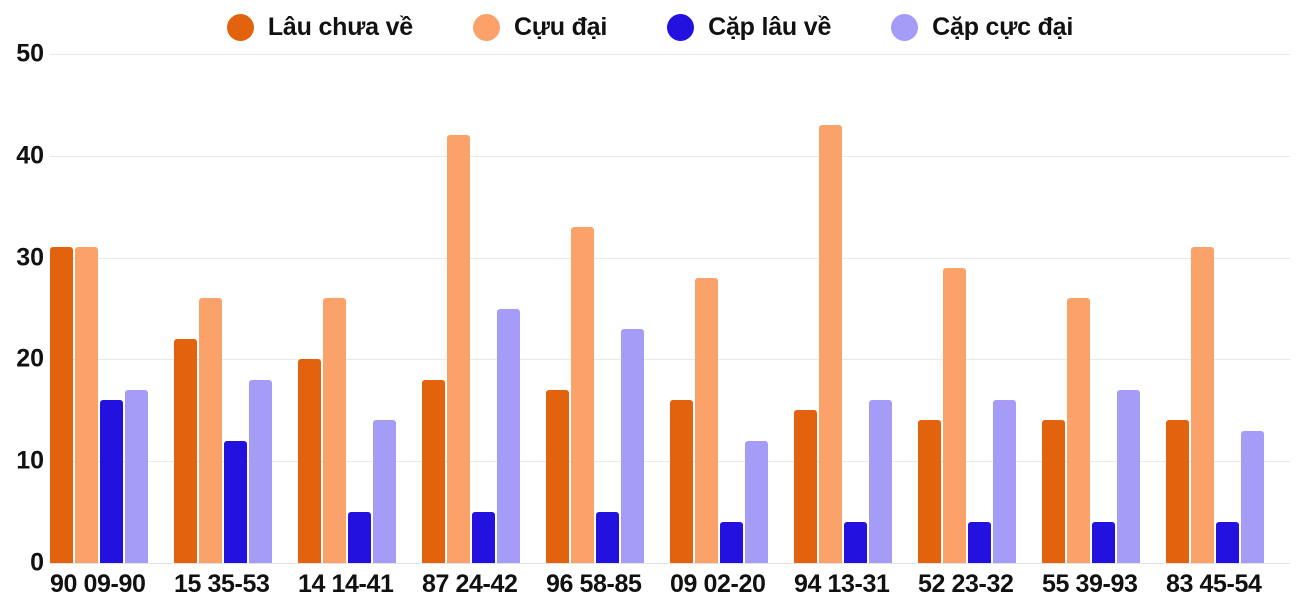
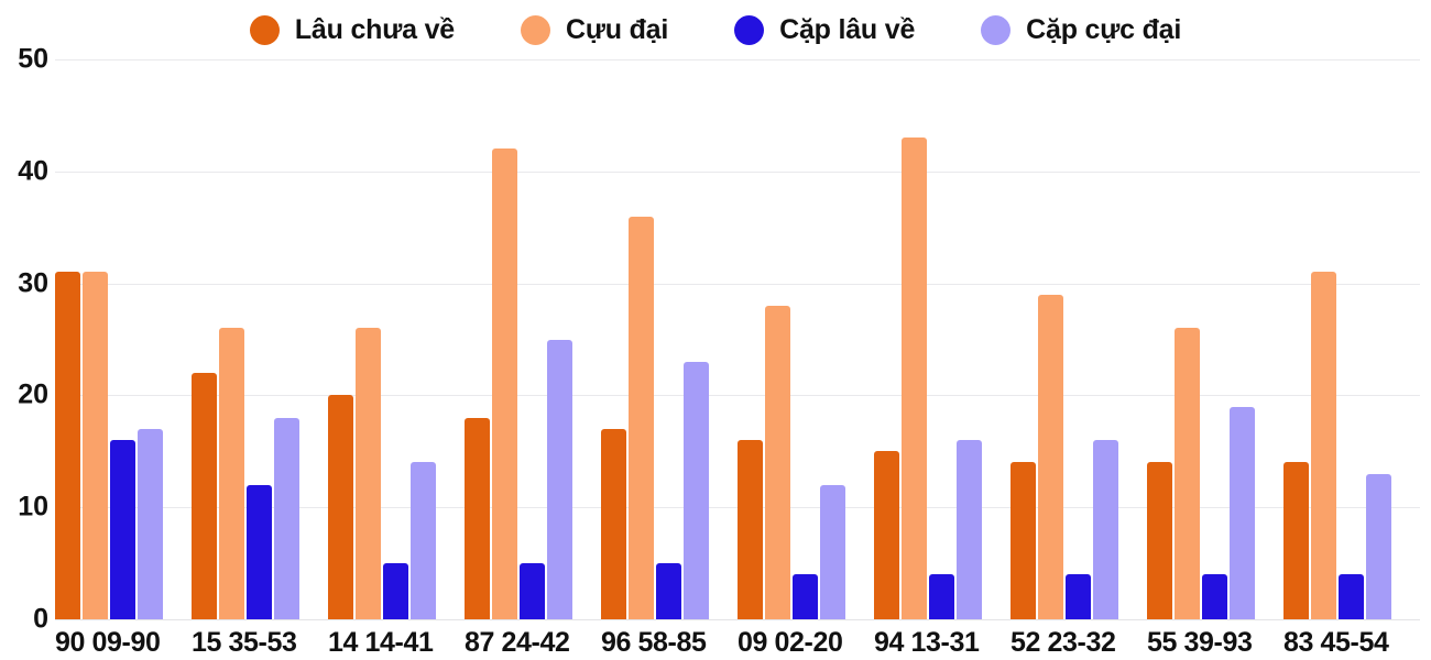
Cựu đại/96 58-85: 33 -> 36
Cặp cực đại/55 39-93: 17 -> 19
